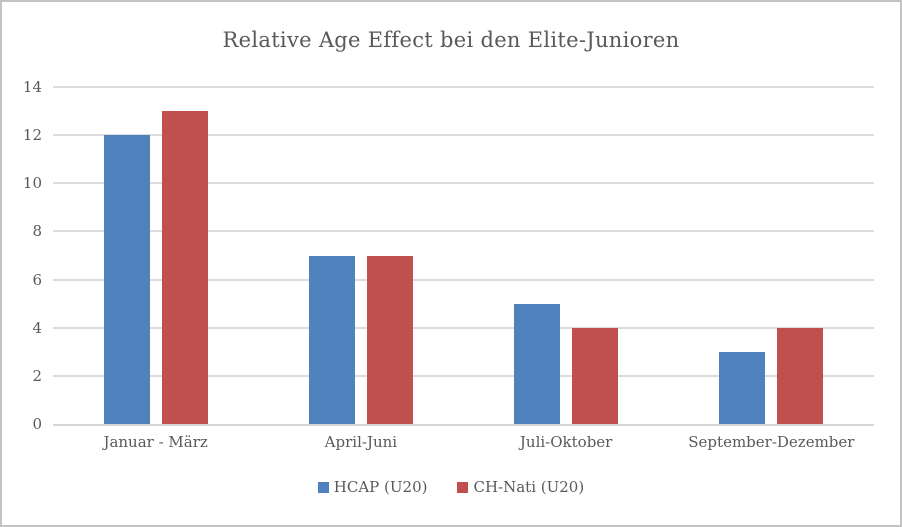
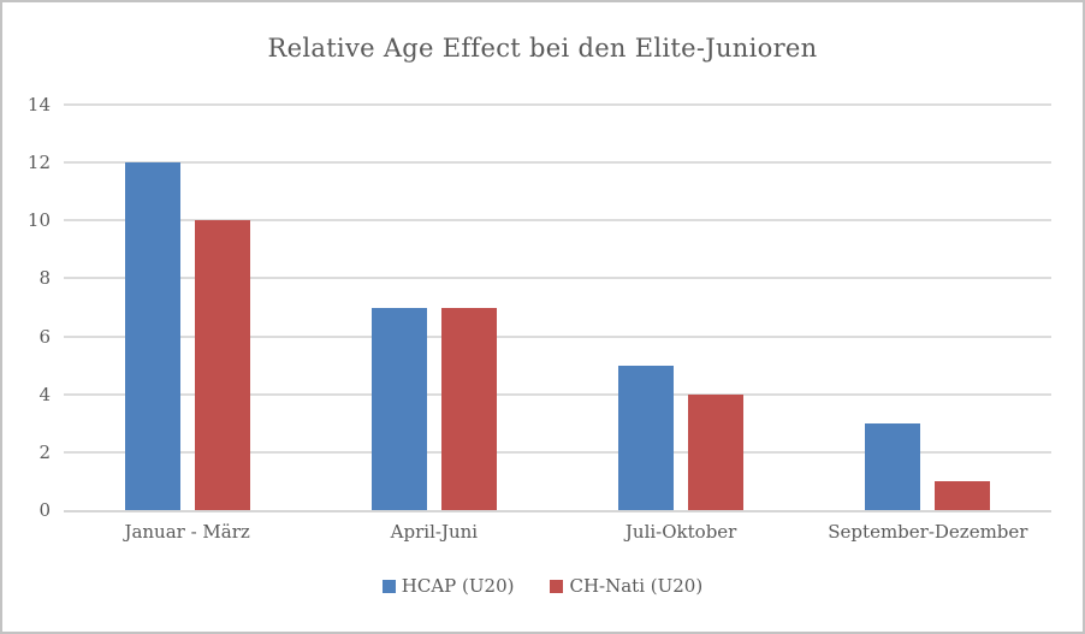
CH-Nati (U20)/Januar - März: 13 -> 10
CH-Nati (U20)/September-Dezember: 4 -> 1
